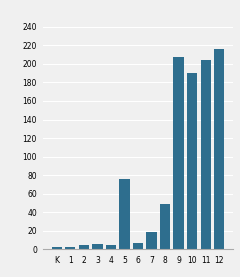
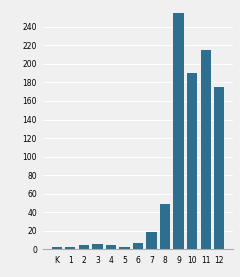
5: 76 -> 2
9: 208 -> 255
11: 204 -> 215
12: 216 -> 175
